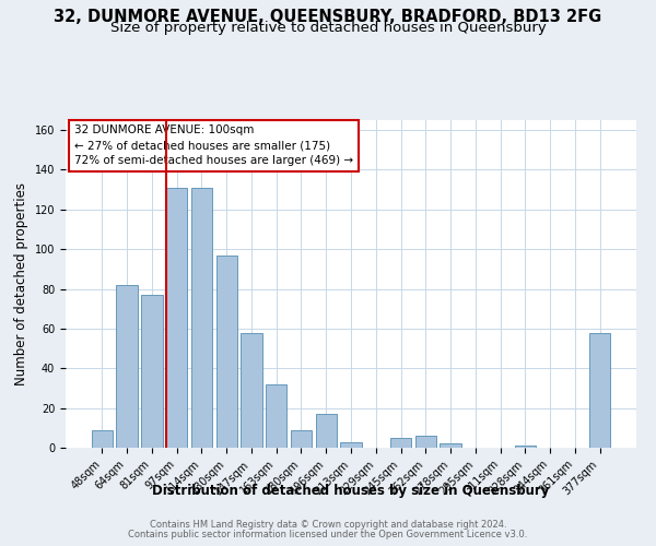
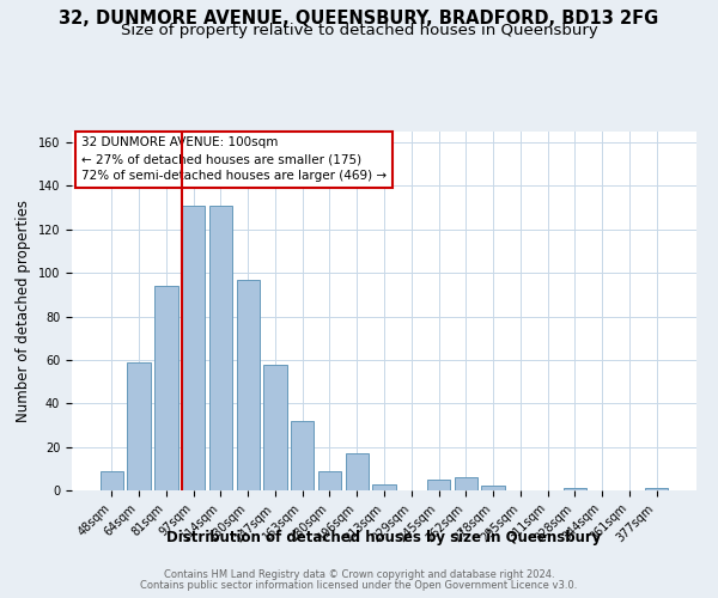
64sqm: 82 -> 59
81sqm: 77 -> 94
377sqm: 58 -> 1
